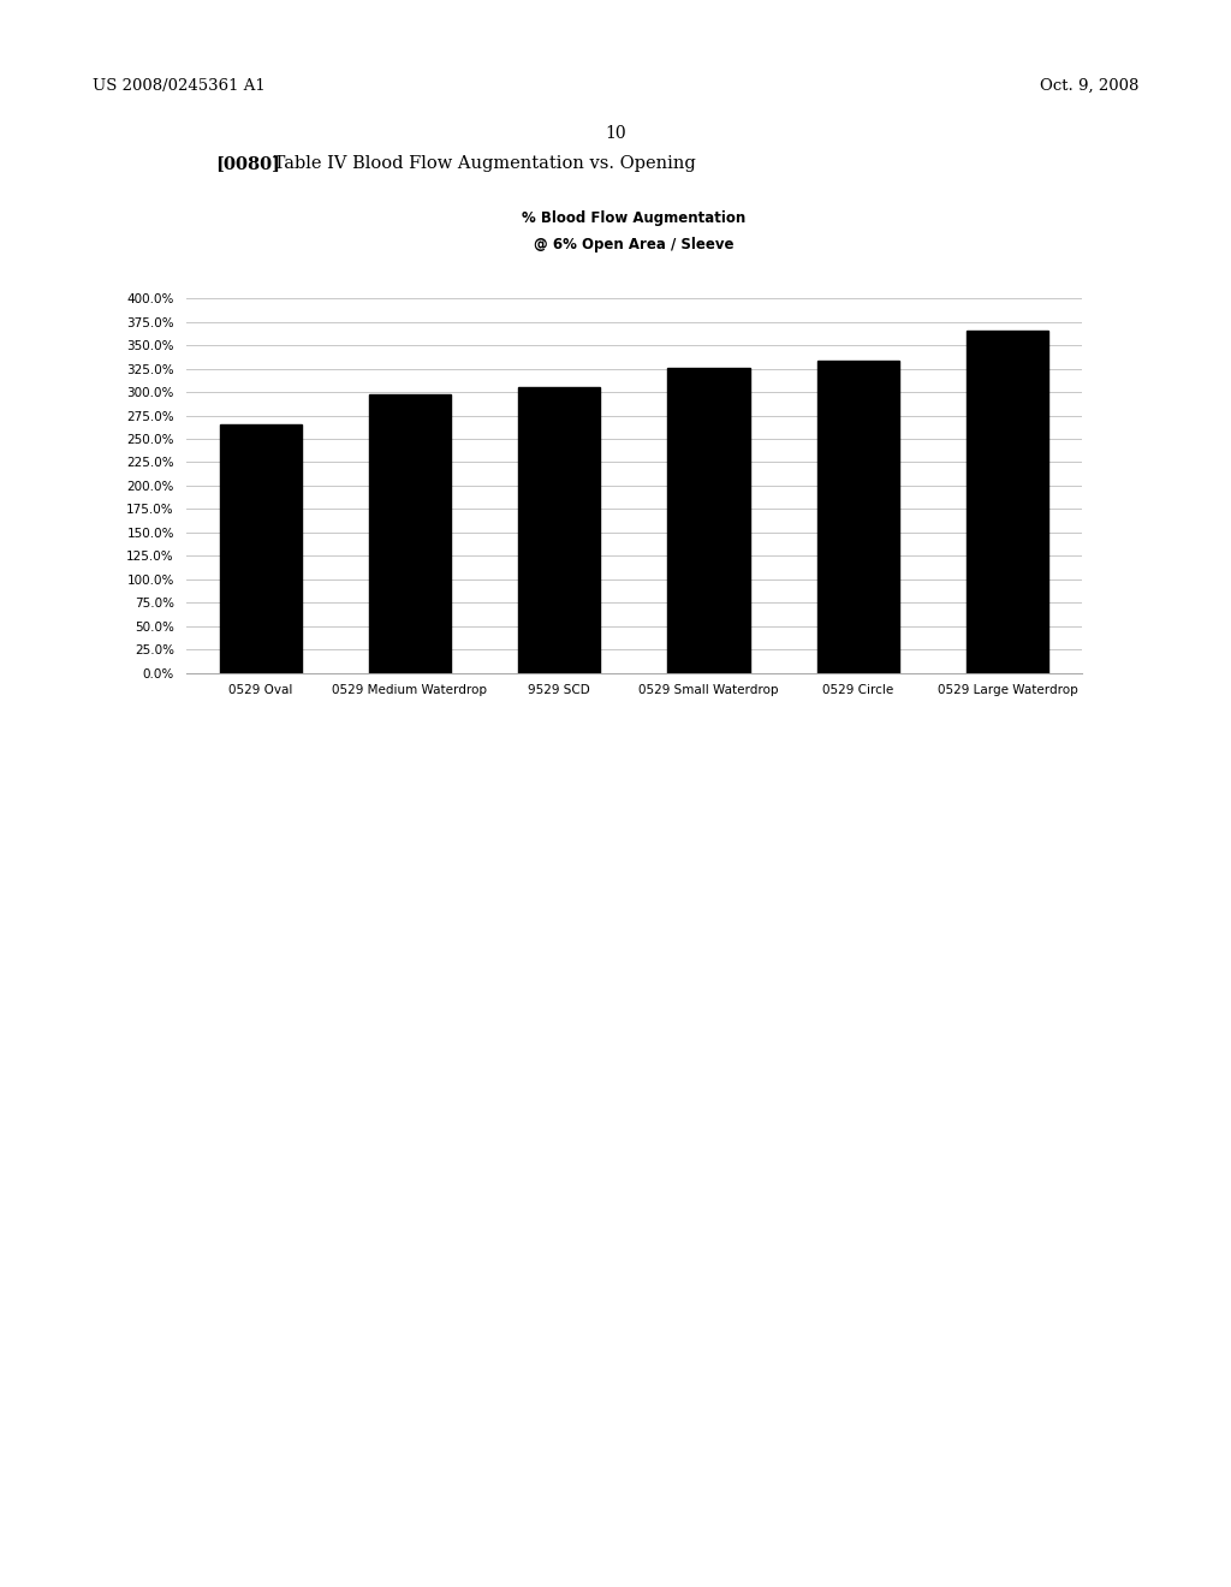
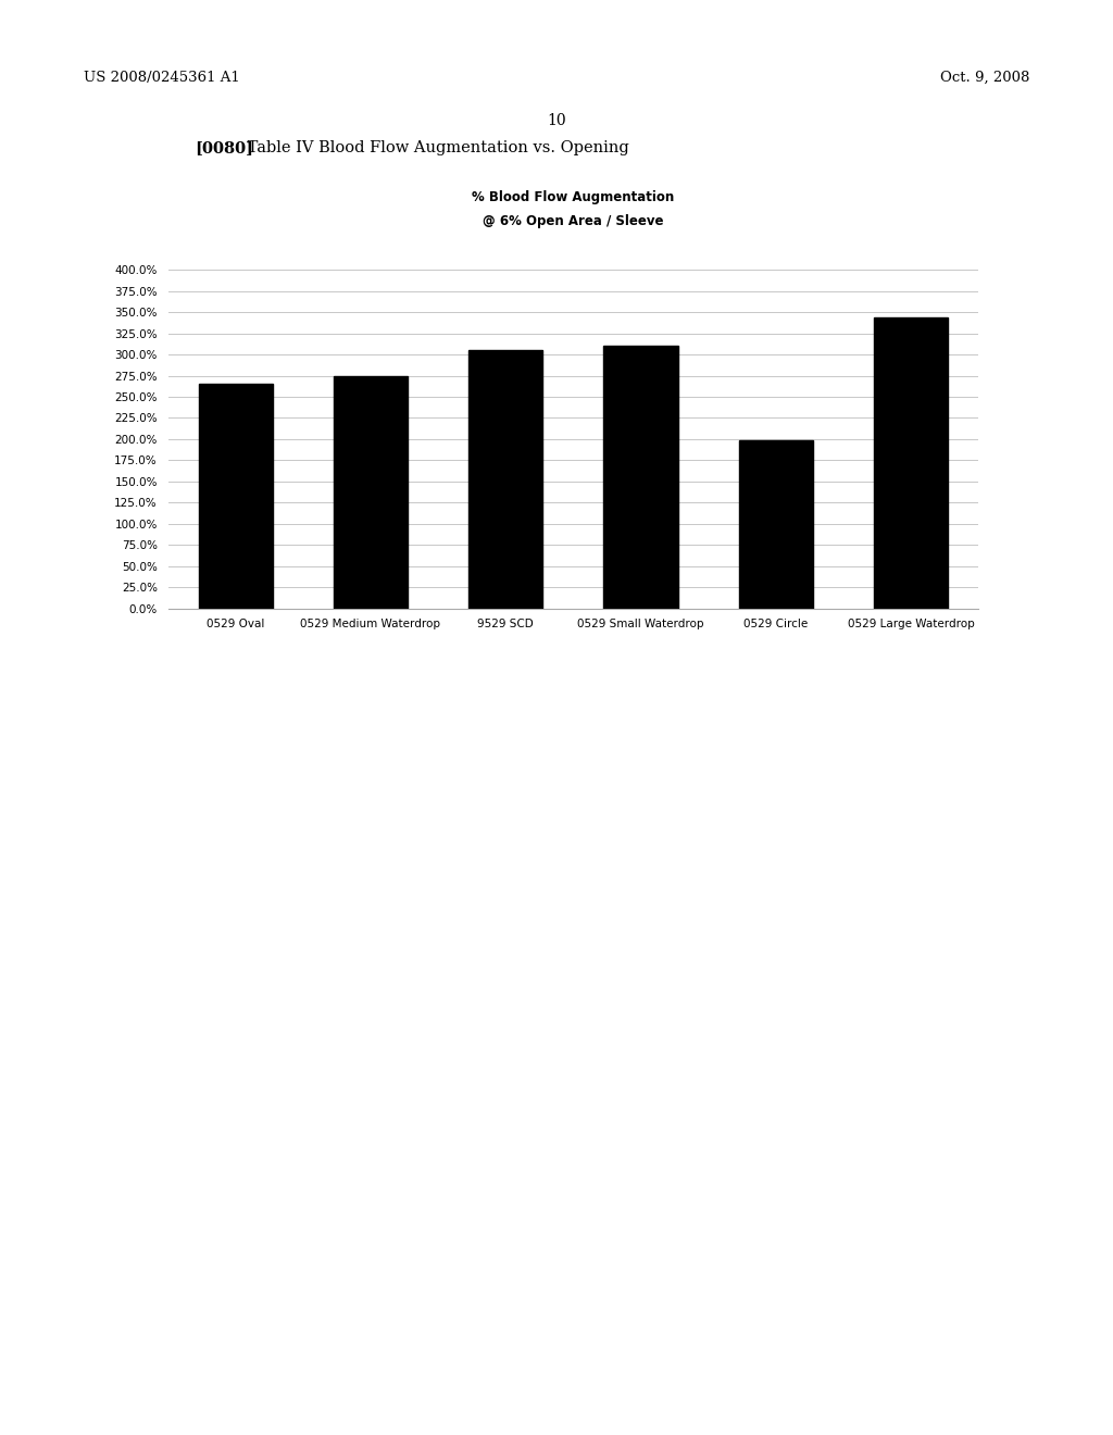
0529 Medium Waterdrop: 298% -> 274%
0529 Small Waterdrop: 326% -> 310%
0529 Circle: 333% -> 198%
0529 Large Waterdrop: 365% -> 344%
